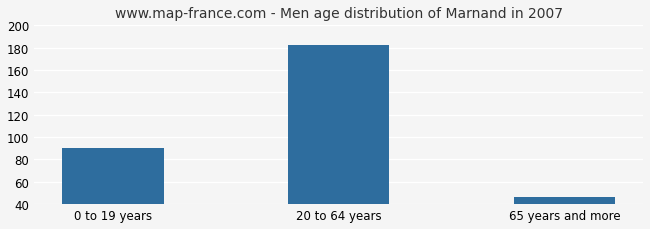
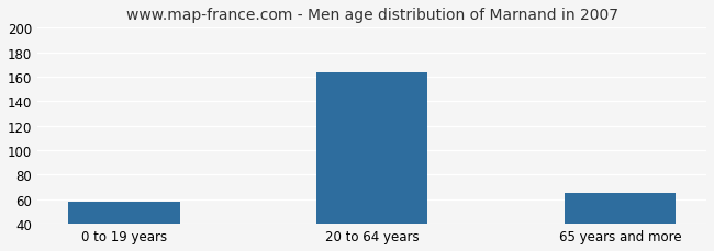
0 to 19 years: 90 -> 58
20 to 64 years: 182 -> 164
65 years and more: 46 -> 65
